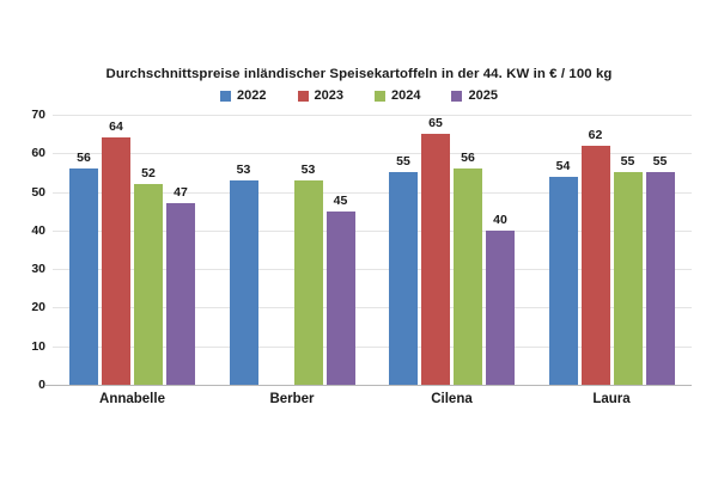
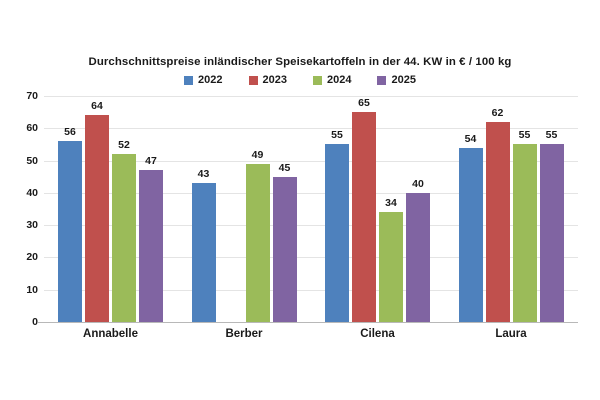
2022/Berber: 53 -> 43
2024/Berber: 53 -> 49
2024/Cilena: 56 -> 34
